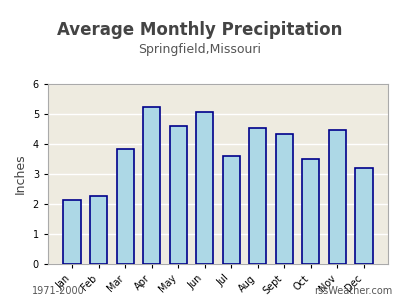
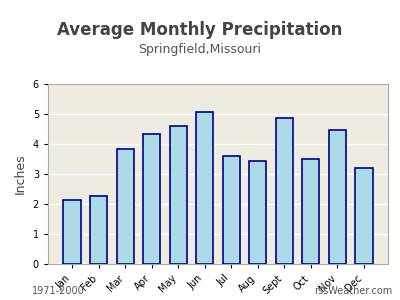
Apr: 5.25 -> 4.32
Aug: 4.55 -> 3.42
Sept: 4.35 -> 4.87
